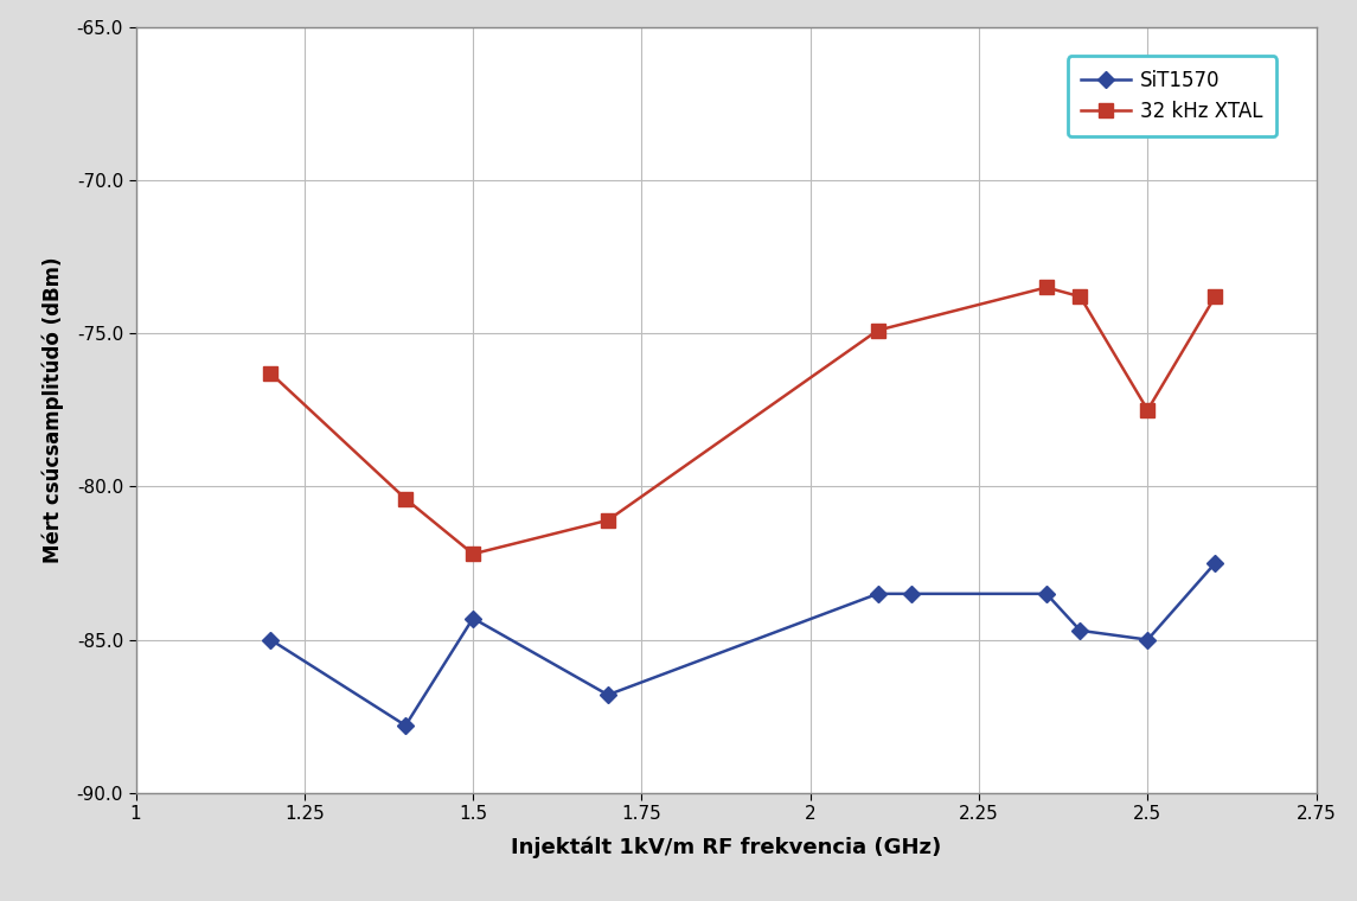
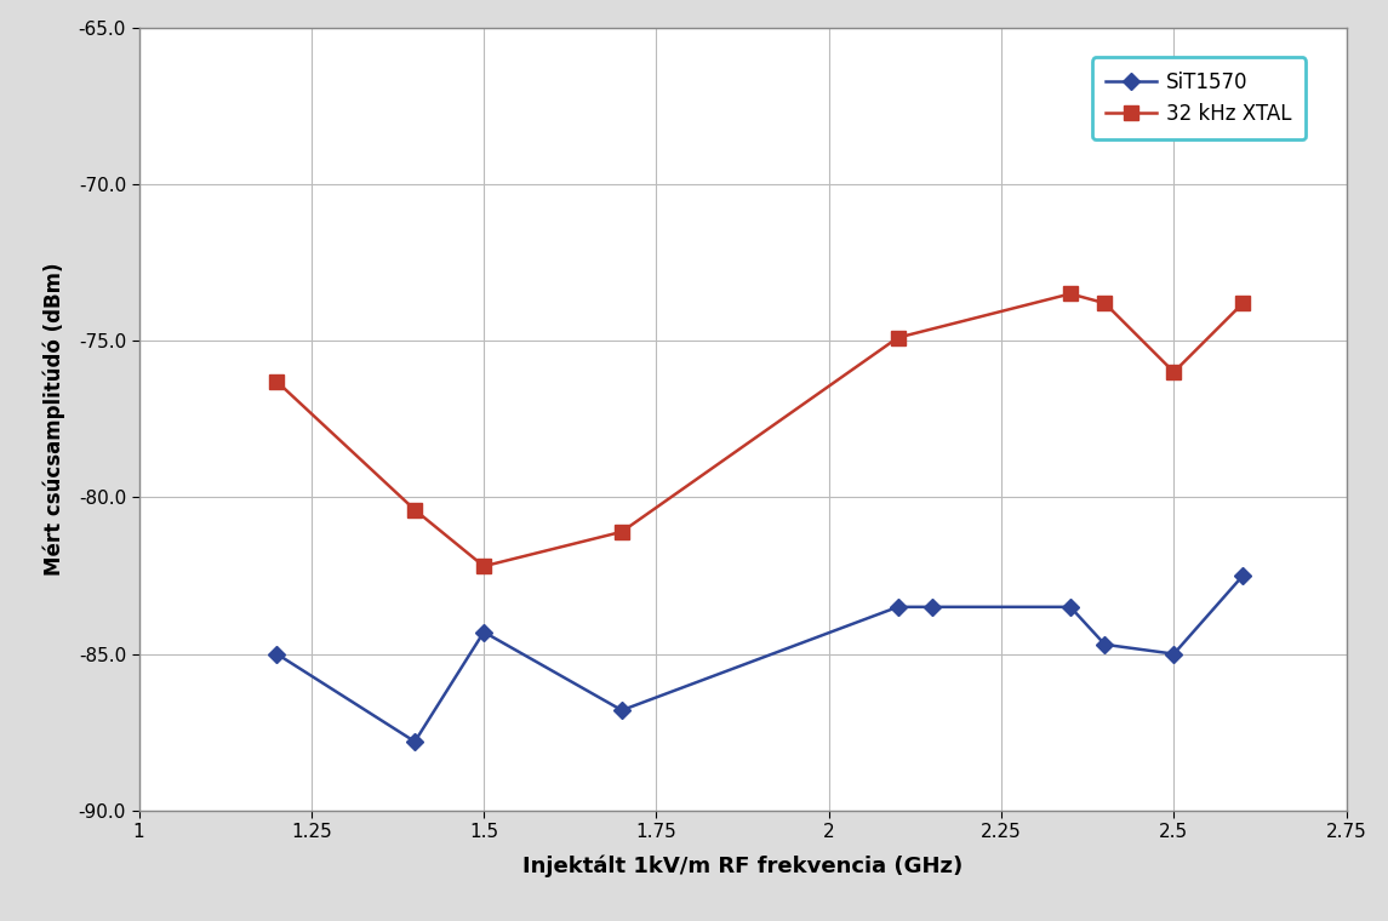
32 kHz XTAL/2.5: -77.5 -> -76.0
